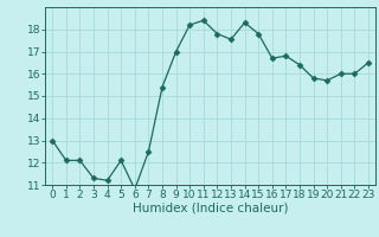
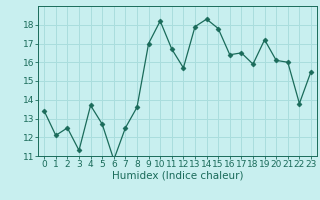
0: 13.0 -> 13.4
2: 12.1 -> 12.5
4: 11.2 -> 13.7
5: 12.1 -> 12.7
8: 15.4 -> 13.6
11: 18.4 -> 16.7
12: 17.8 -> 15.7
13: 17.6 -> 17.9
16: 16.7 -> 16.4
17: 16.8 -> 16.5
18: 16.4 -> 15.9
19: 15.8 -> 17.2
20: 15.7 -> 16.1
22: 16.0 -> 13.8
23: 16.5 -> 15.5
